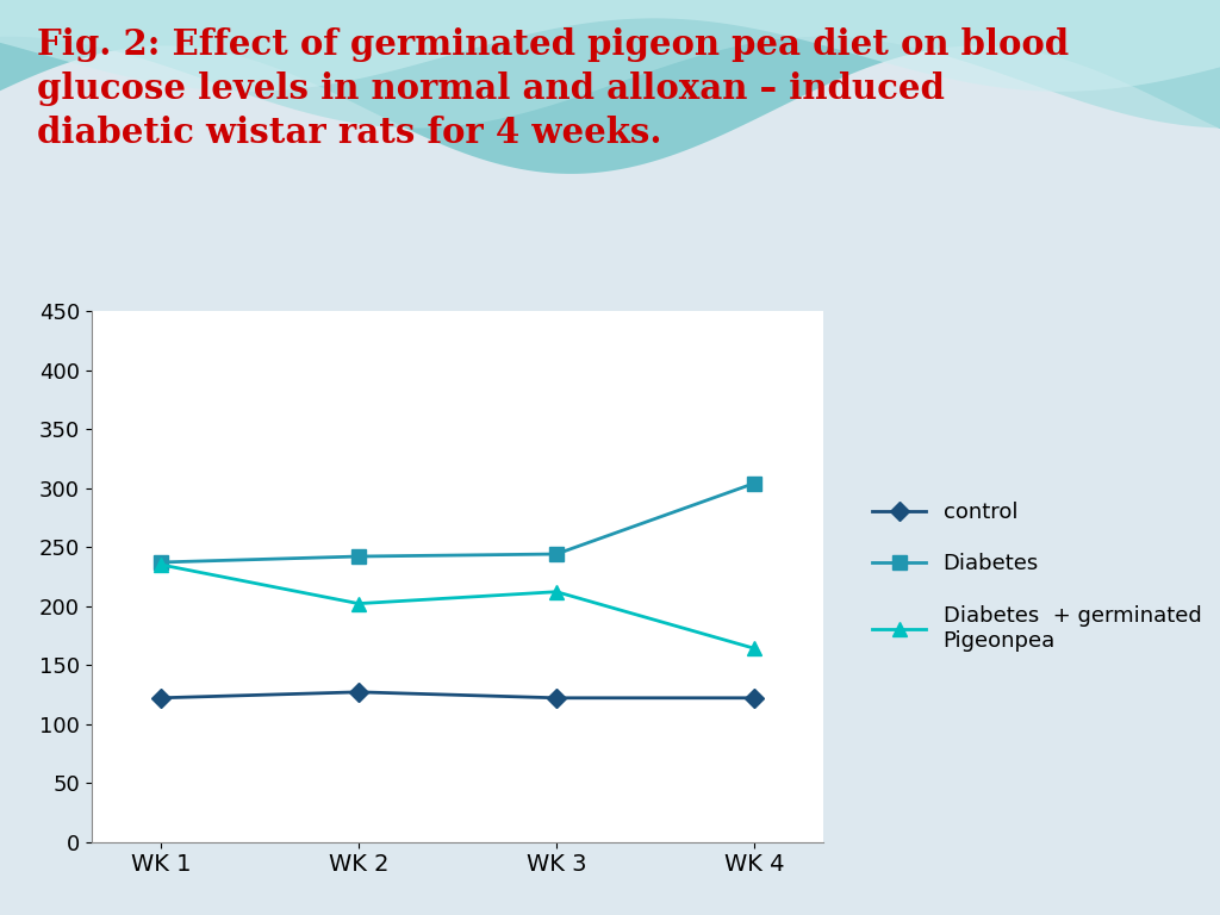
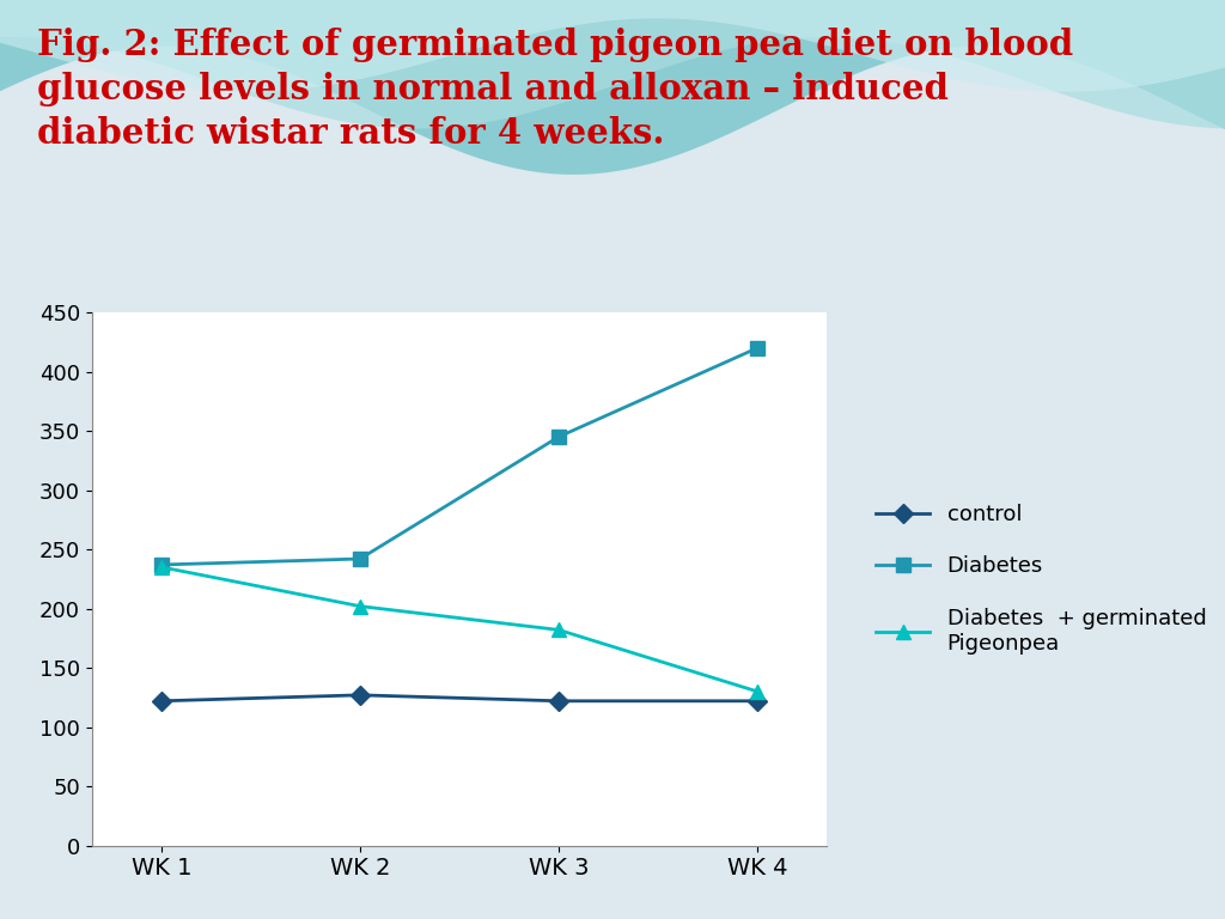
Diabetes/WK 3: 244 -> 345
Diabetes + germinated Pigeonpea/WK 3: 212 -> 182
Diabetes/WK 4: 304 -> 420
Diabetes + germinated Pigeonpea/WK 4: 164 -> 130
